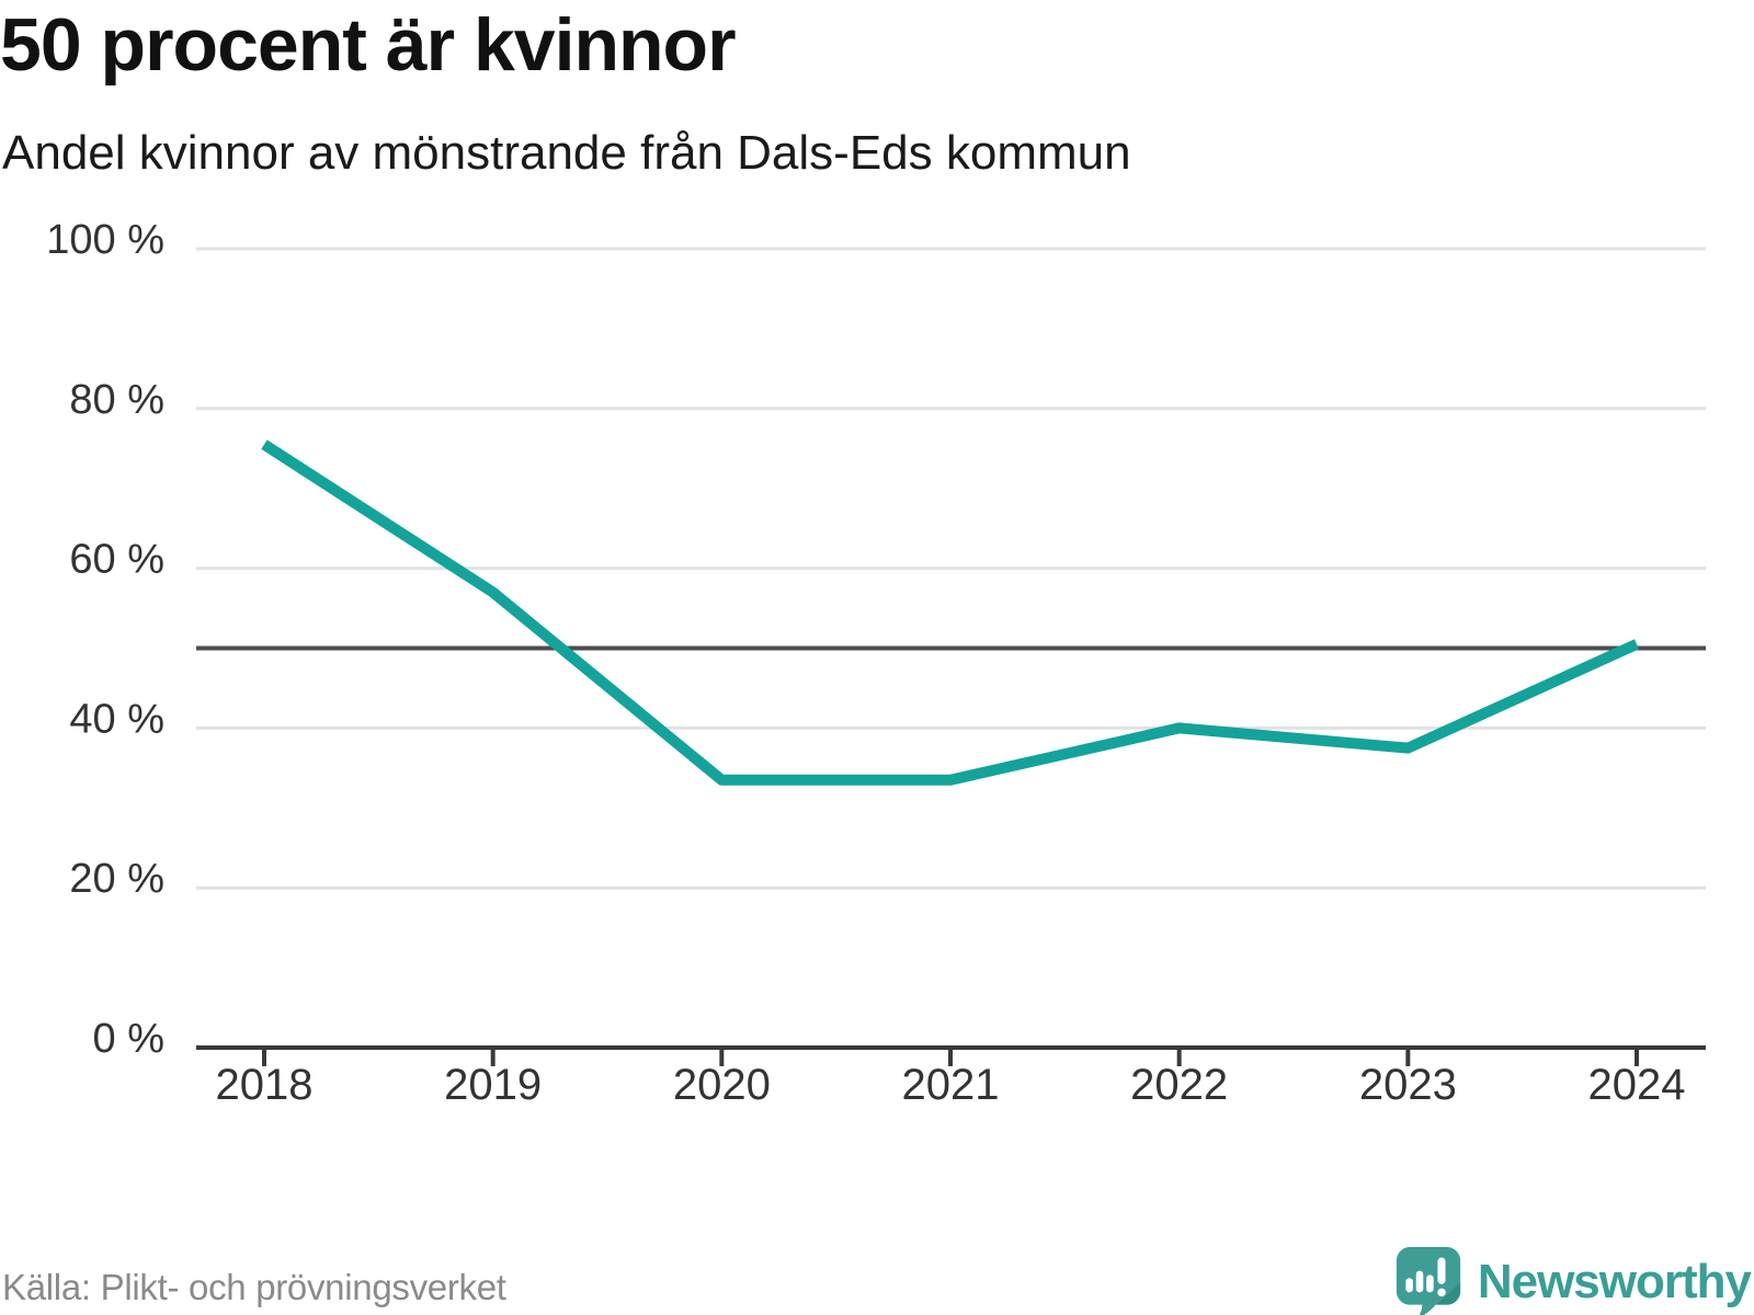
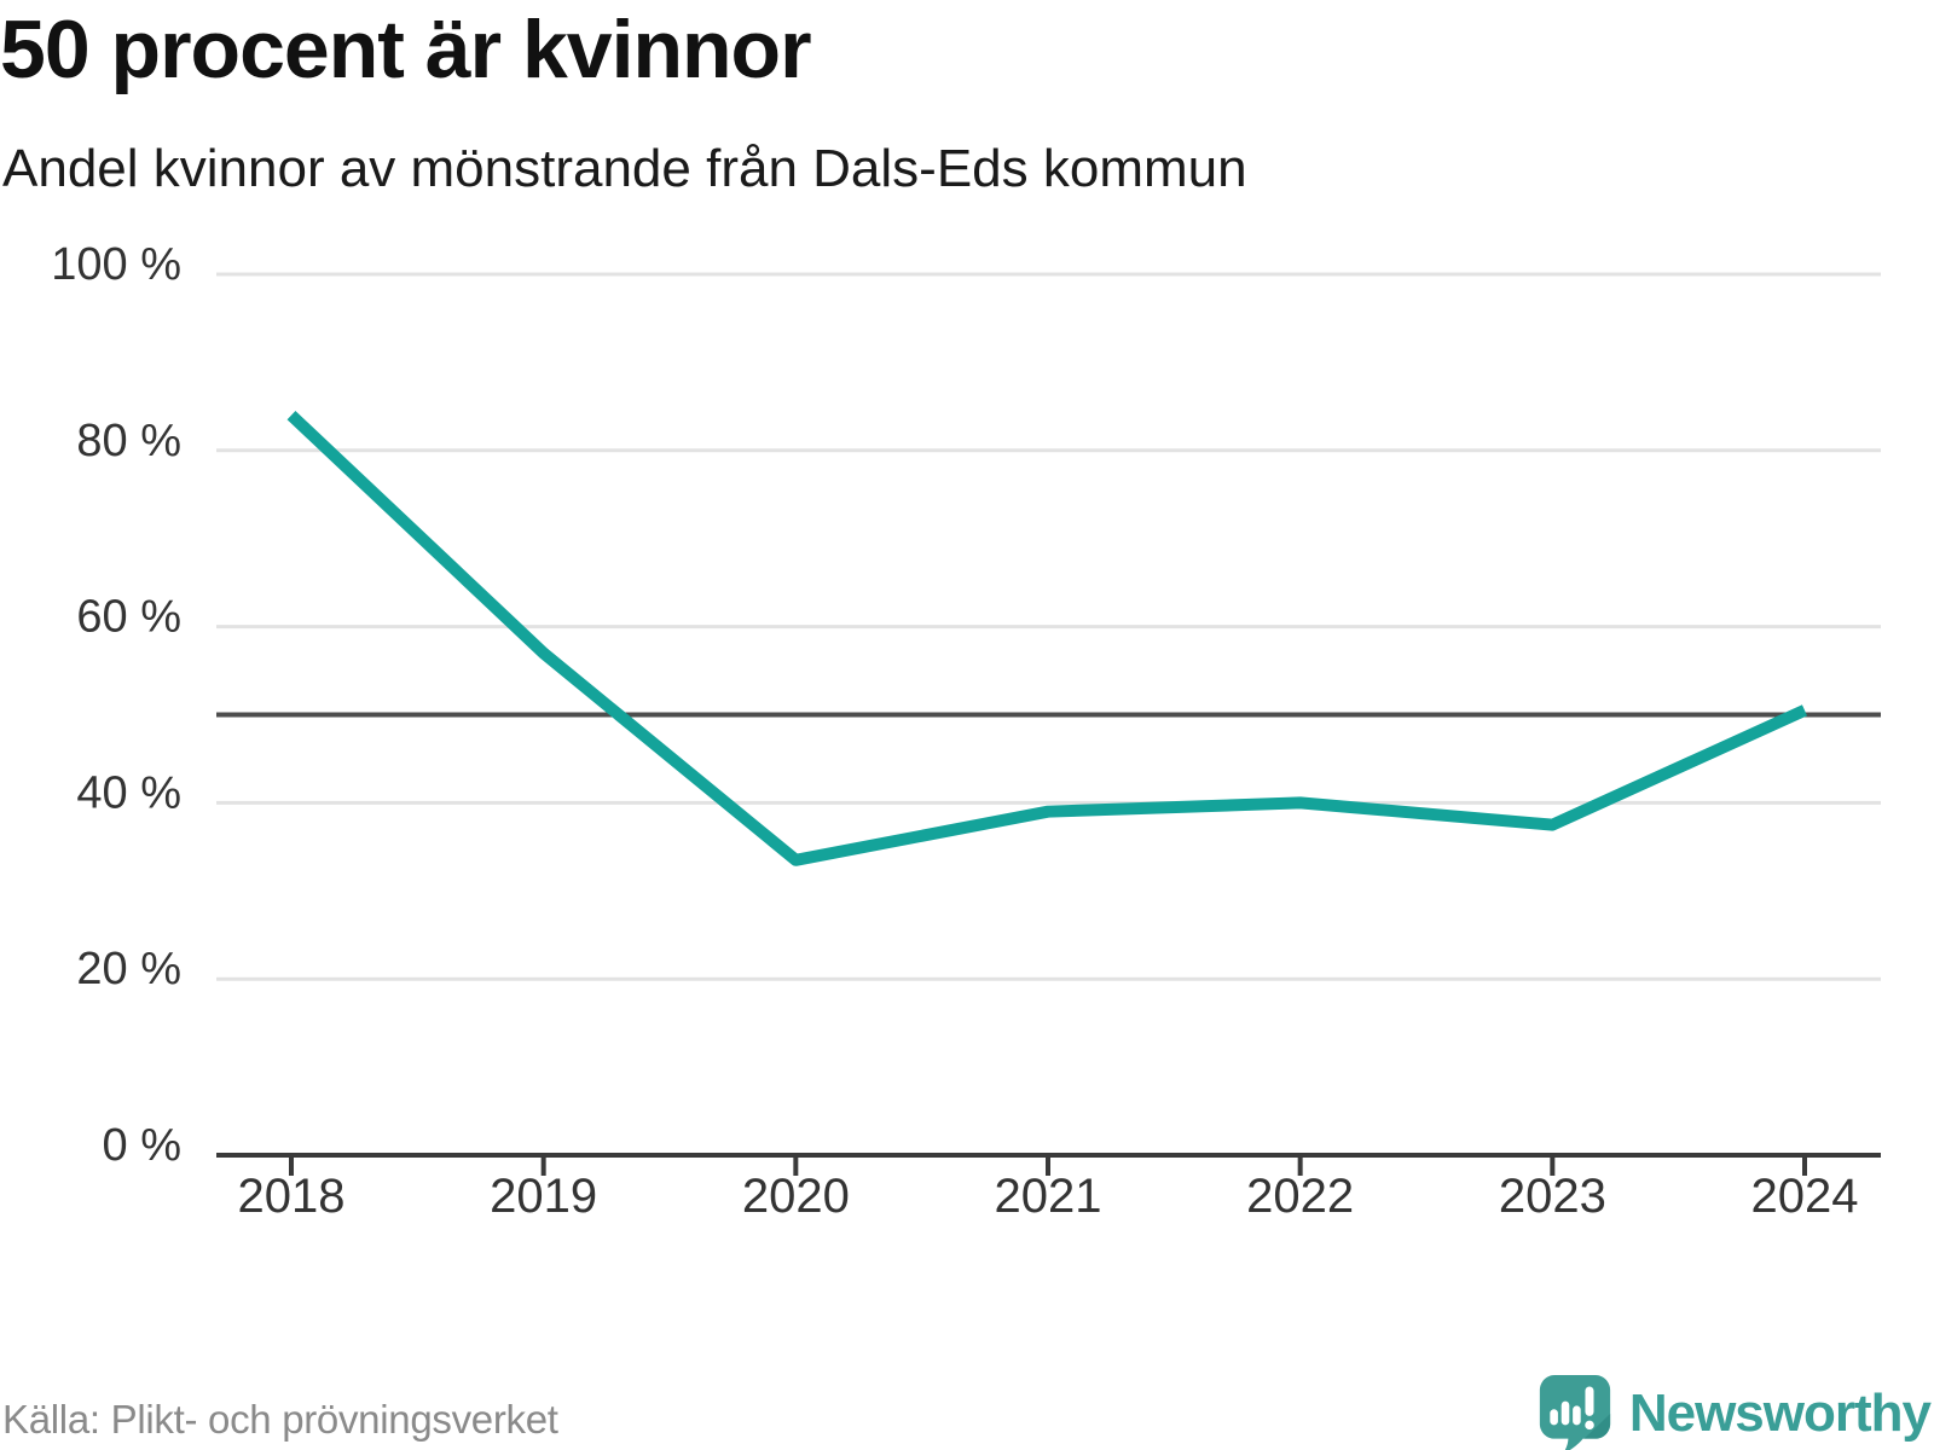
2018: 76% -> 84%
2021: 34% -> 39%
